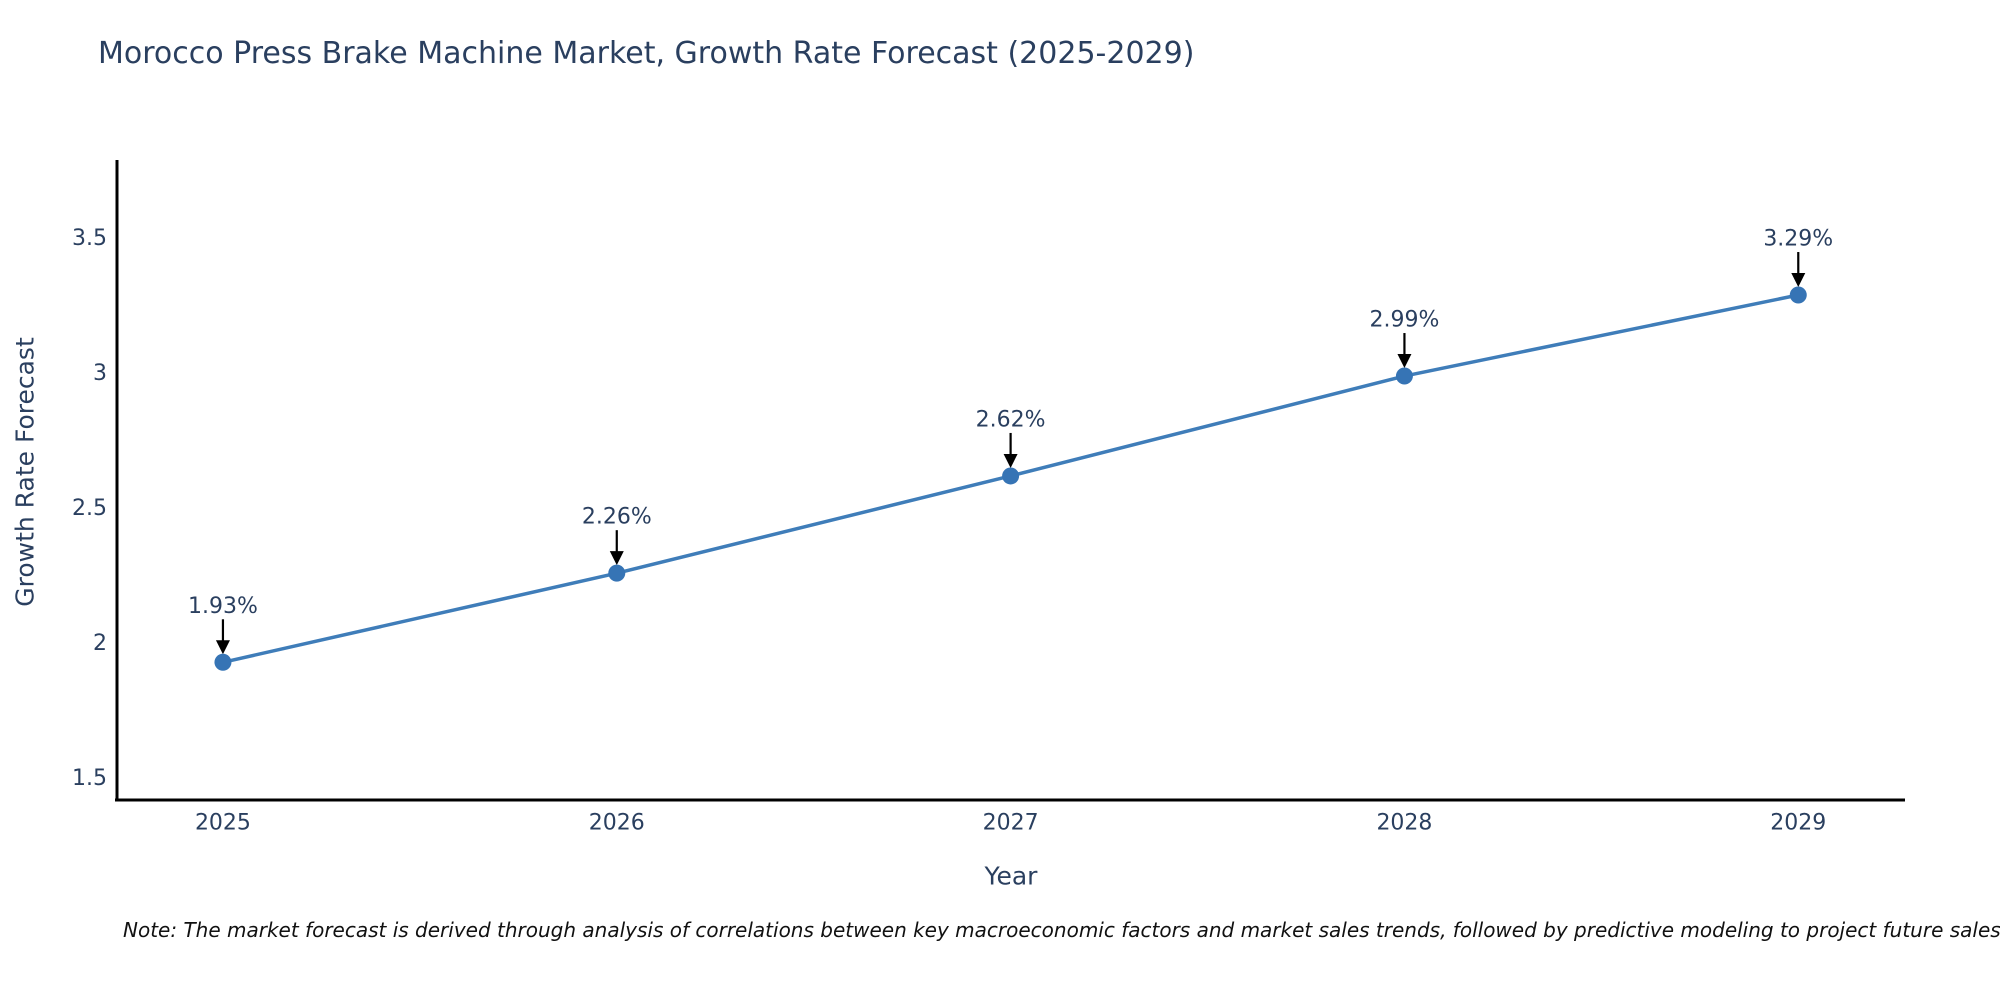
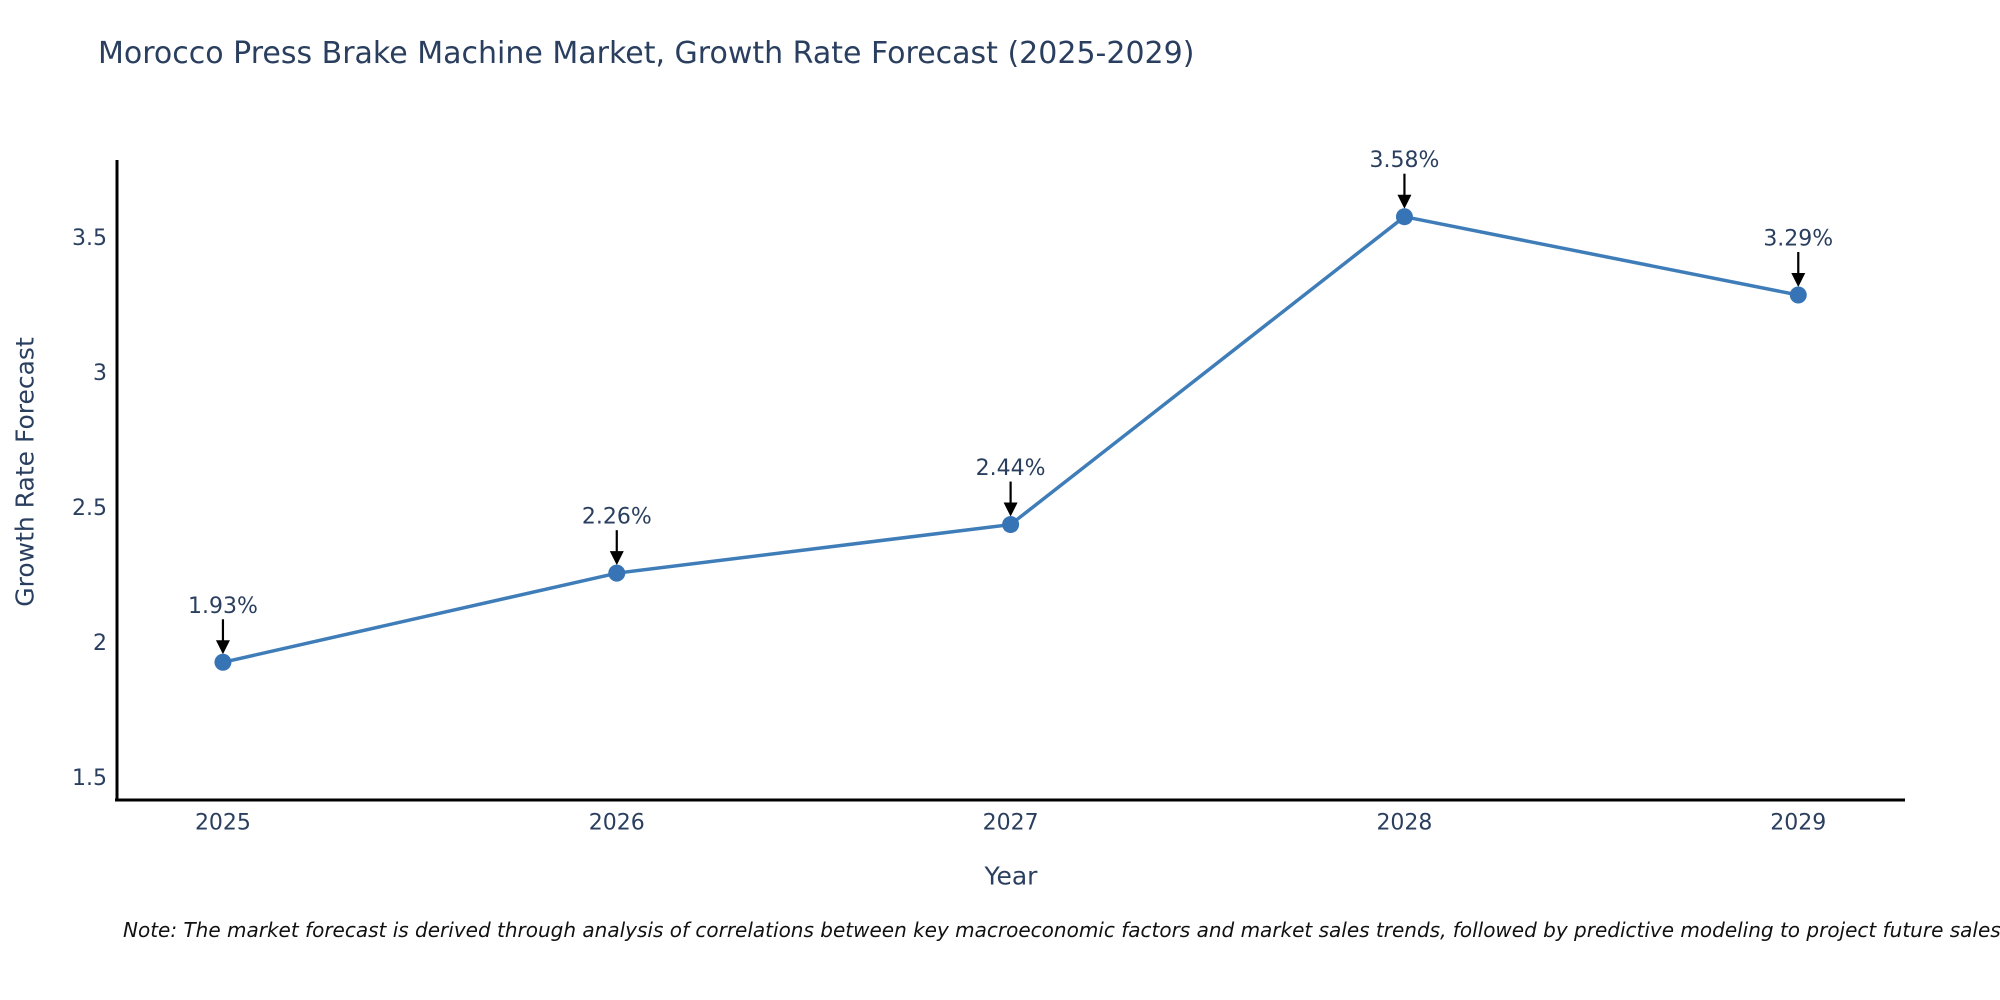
2027: 2.62% -> 2.44%
2028: 2.99% -> 3.58%
